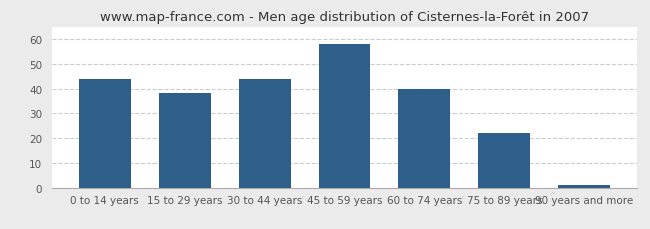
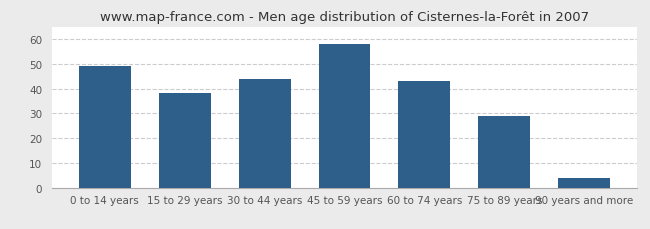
0 to 14 years: 44 -> 49
60 to 74 years: 40 -> 43
75 to 89 years: 22 -> 29
90 years and more: 1 -> 4
